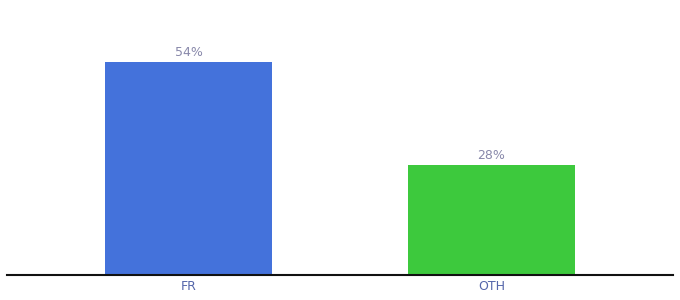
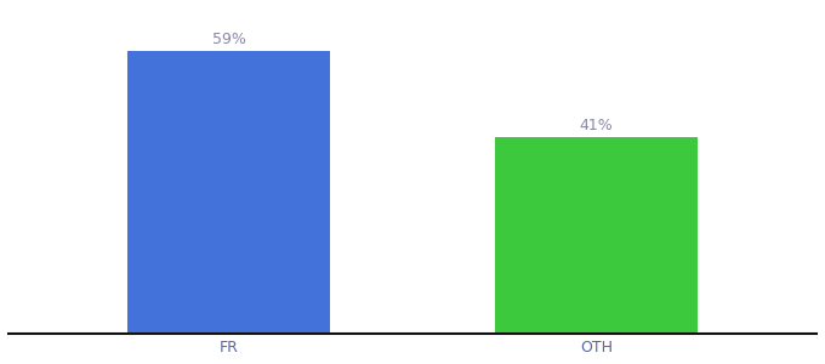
FR: 54% -> 59%
OTH: 28% -> 41%
